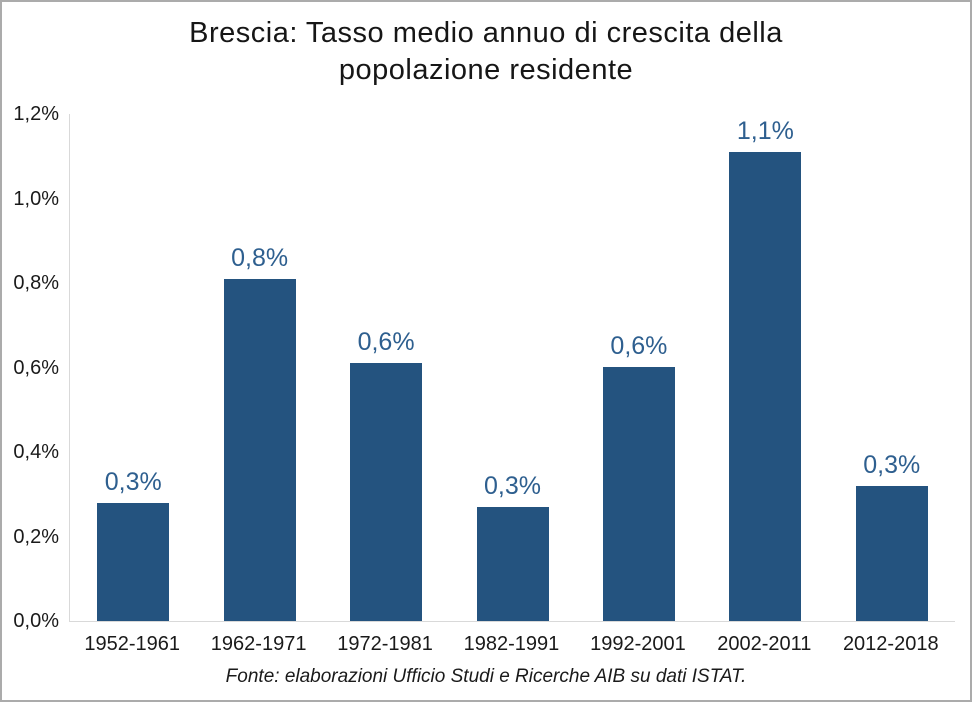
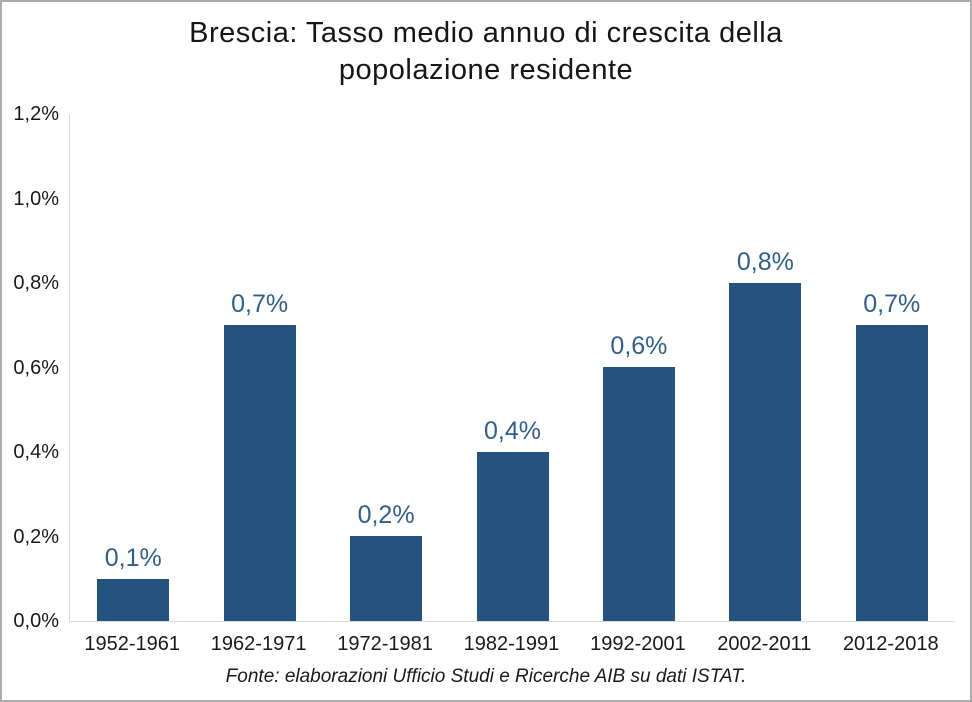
1952-1961: 0,3% -> 0,1%
1962-1971: 0,8% -> 0,7%
1972-1981: 0,6% -> 0,2%
1982-1991: 0,3% -> 0,4%
2002-2011: 1,1% -> 0,8%
2012-2018: 0,3% -> 0,7%
